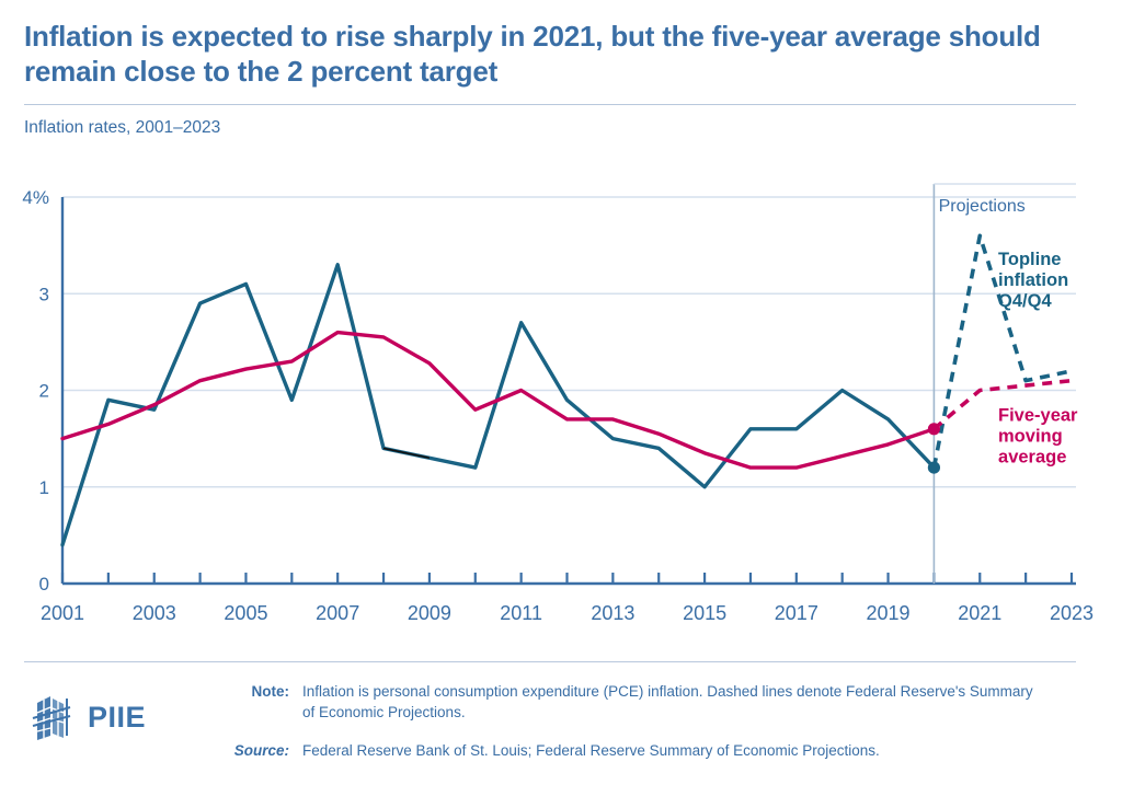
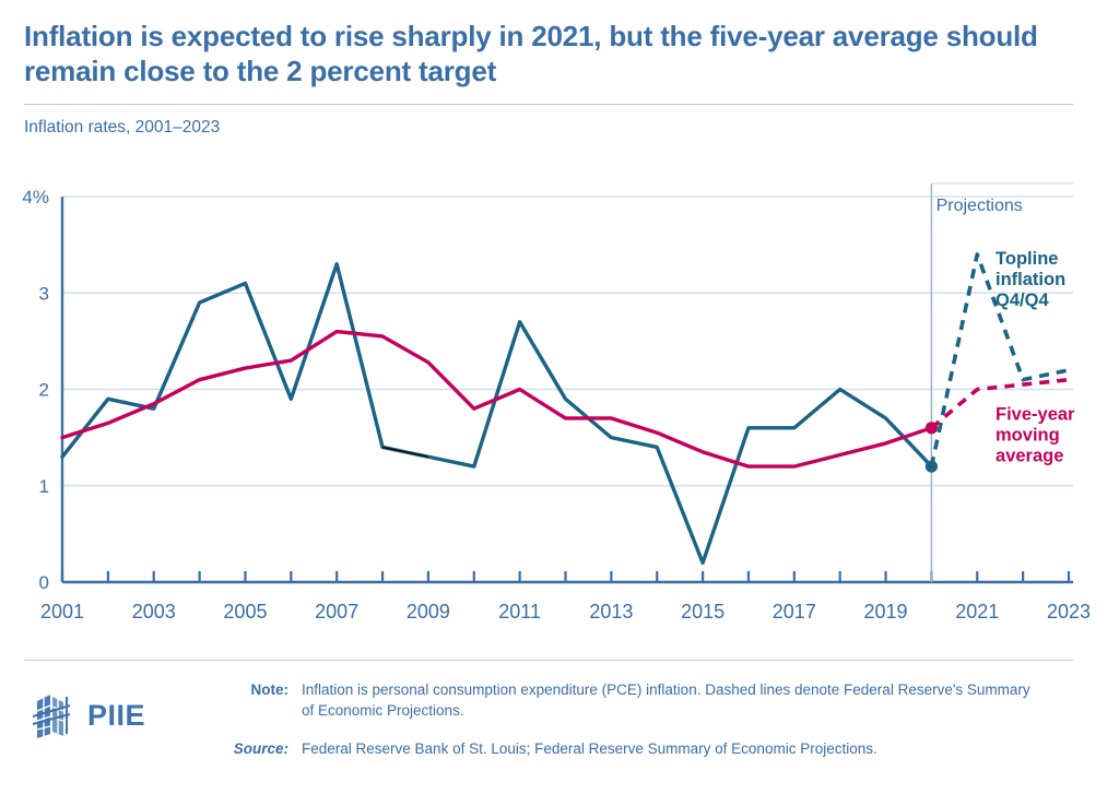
Topline inflation Q4/Q4/2001: 0.4% -> 1.3%
Topline inflation Q4/Q4/2015: 1.0% -> 0.2%
Topline inflation Q4/Q4/2021: 3.6% -> 3.4%
